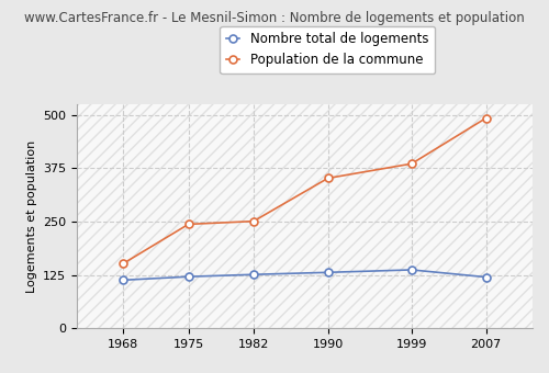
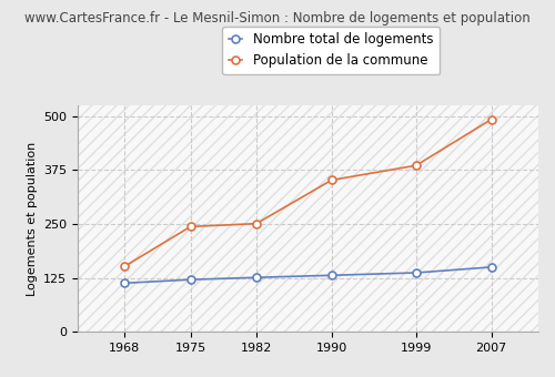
Nombre total de logements/2007: 120 -> 150
